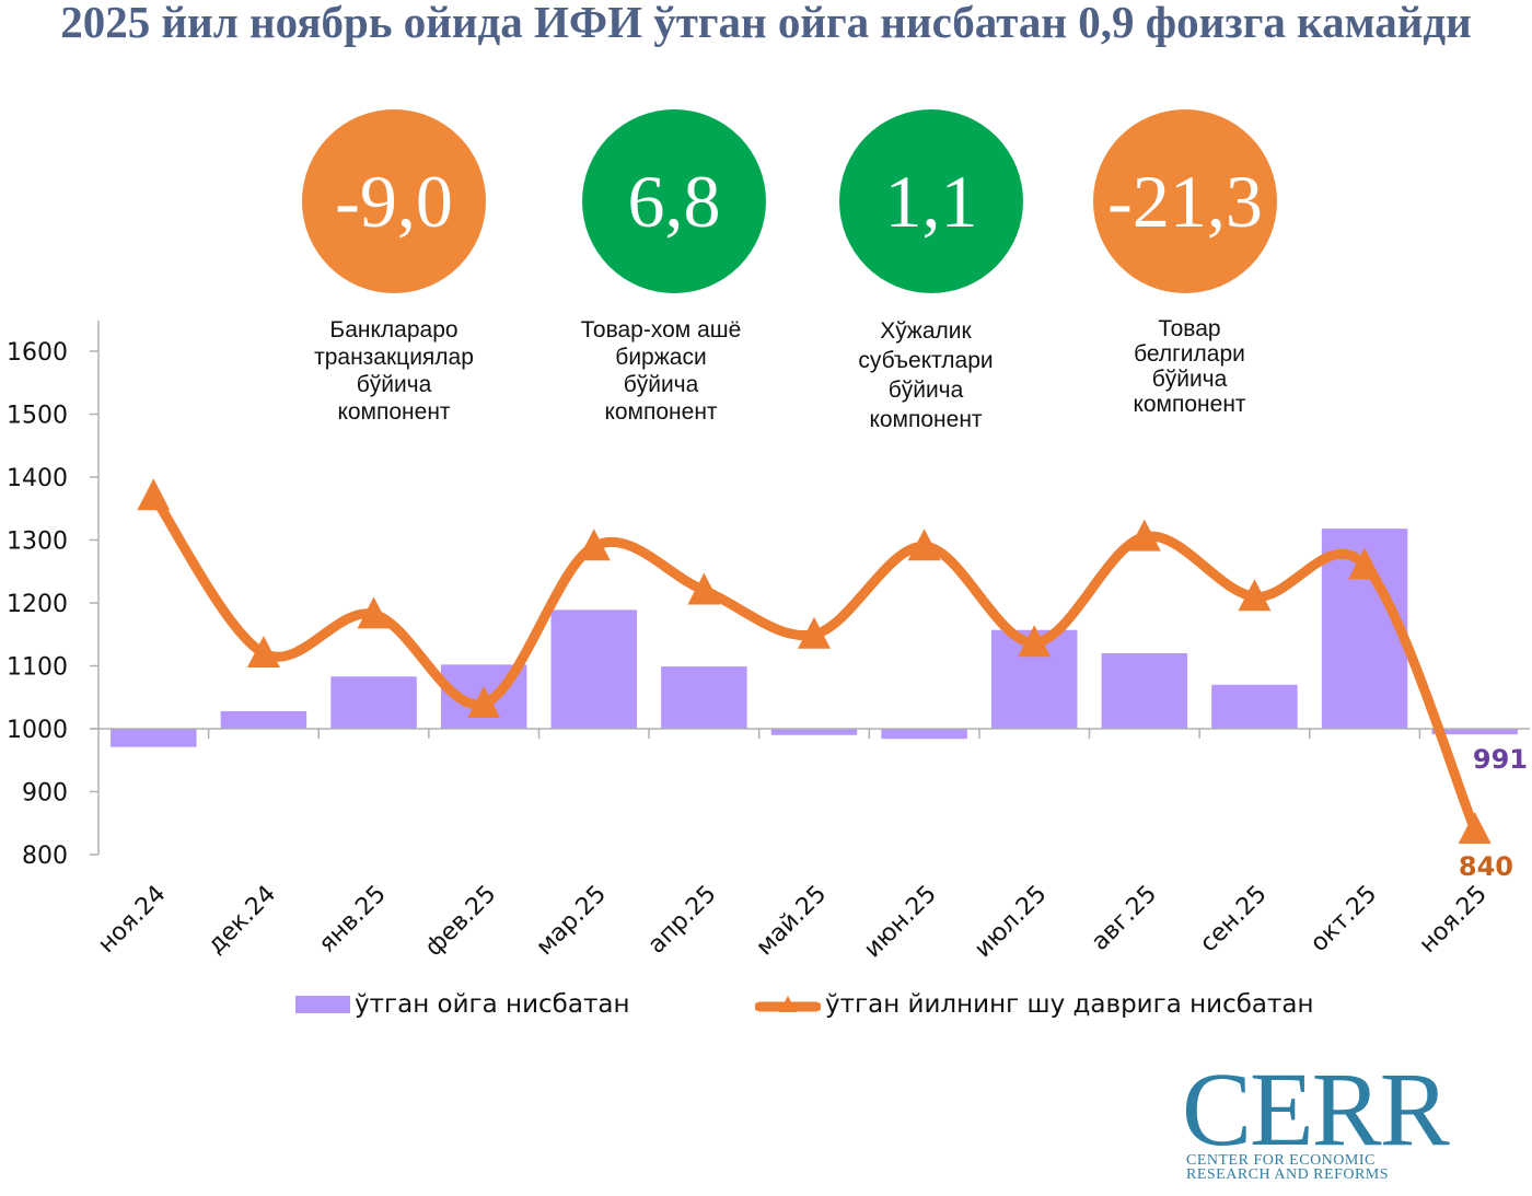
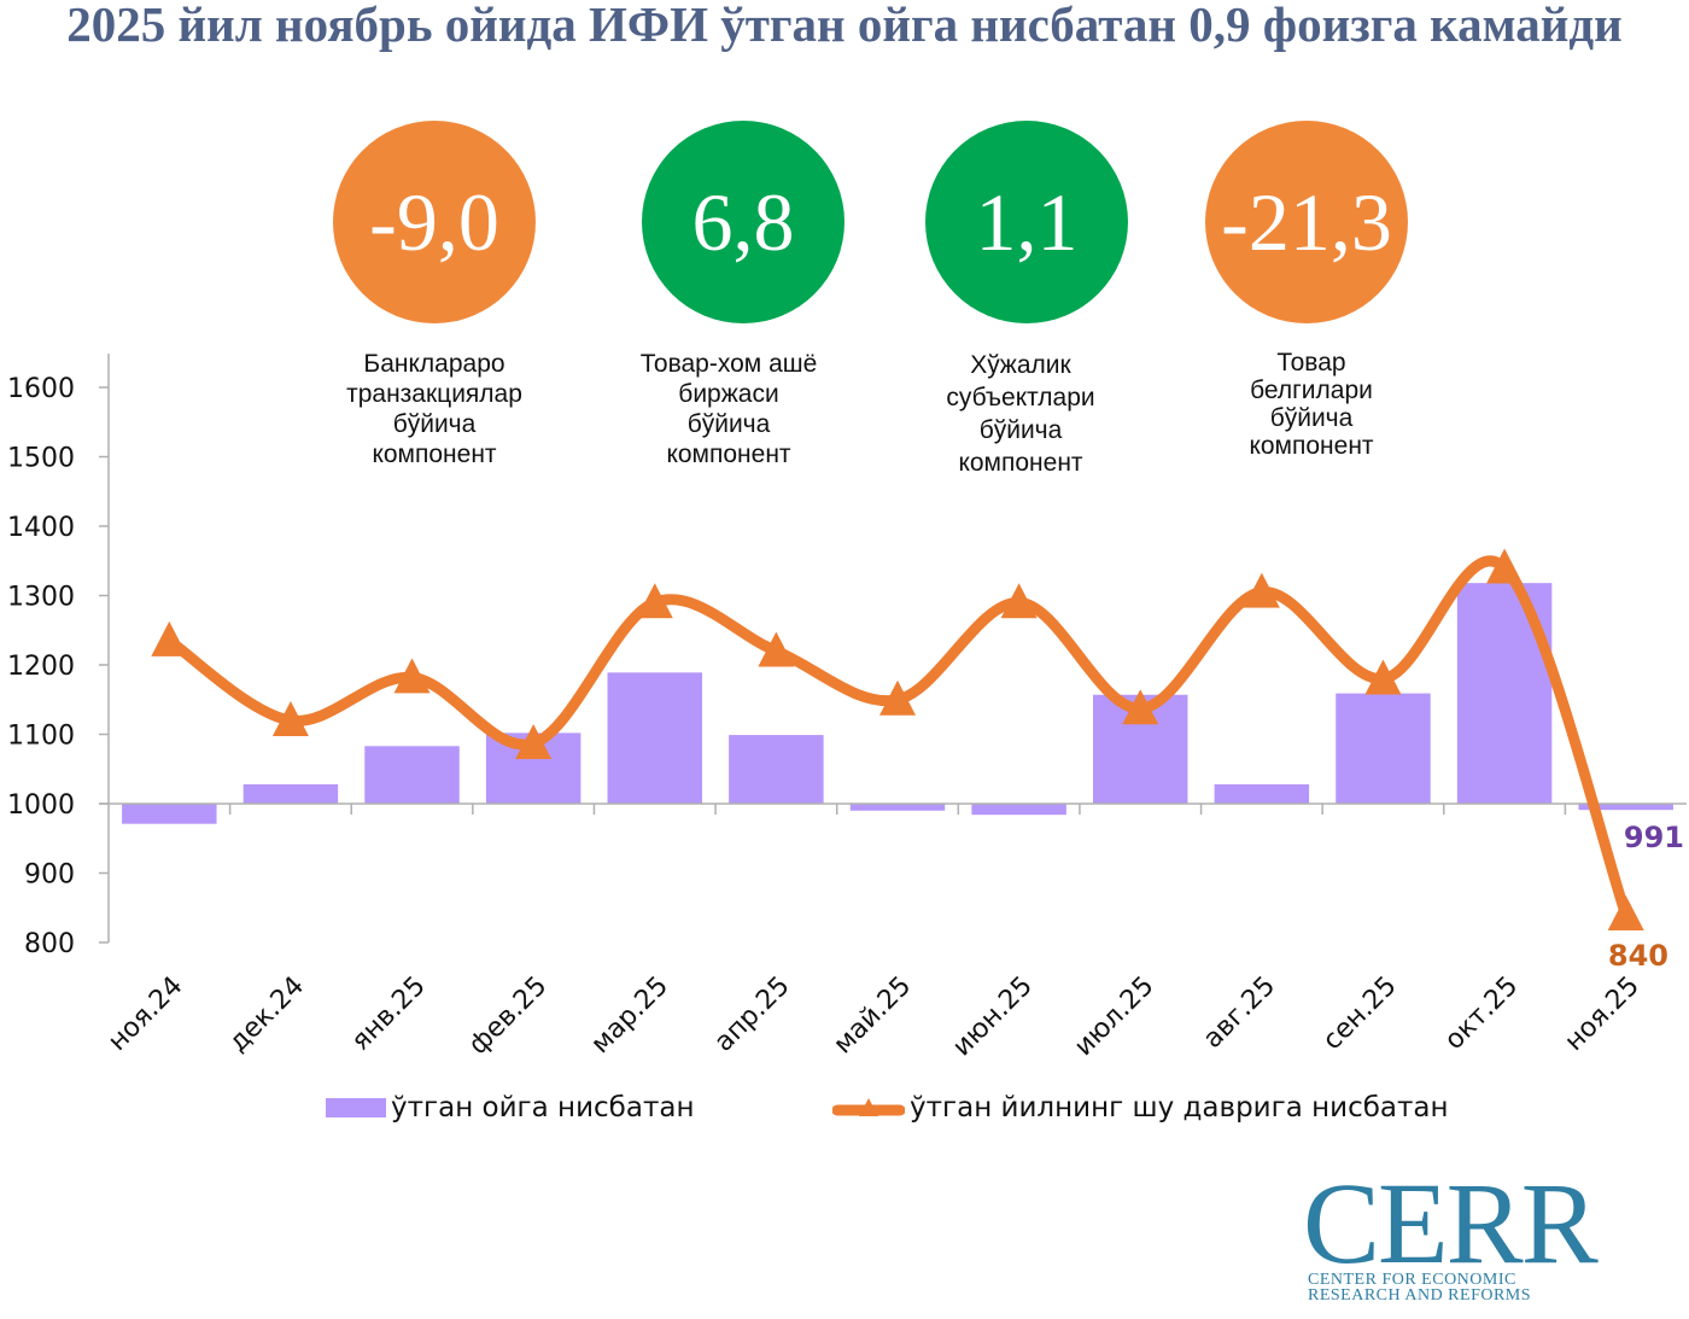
ўтган йилнинг шу даврига нисбатан/ноя.24: 1370 -> 1240
ўтган йилнинг шу даврига нисбатан/фев.25: 1040 -> 1090
ўтган ойга нисбатан/авг.25: 1120 -> 1030
ўтган ойга нисбатан/сен.25: 1070 -> 1160
ўтган йилнинг шу даврига нисбатан/сен.25: 1210 -> 1180
ўтган йилнинг шу даврига нисбатан/окт.25: 1260 -> 1340
